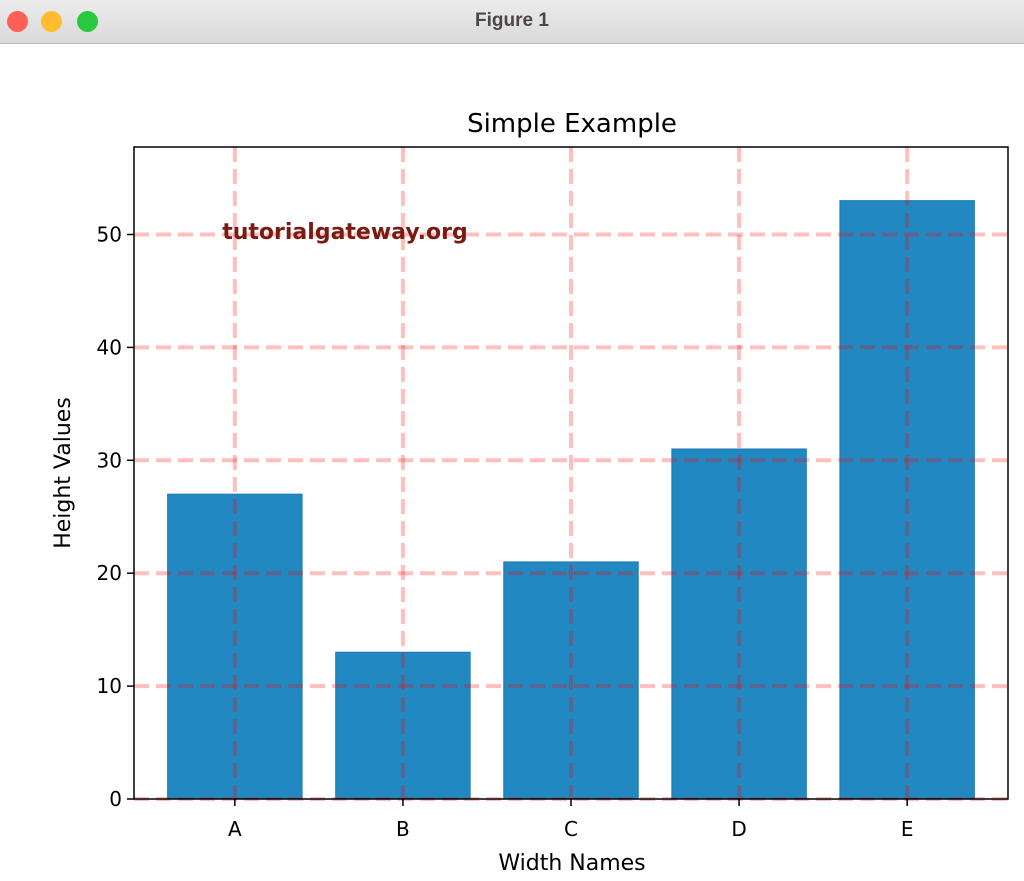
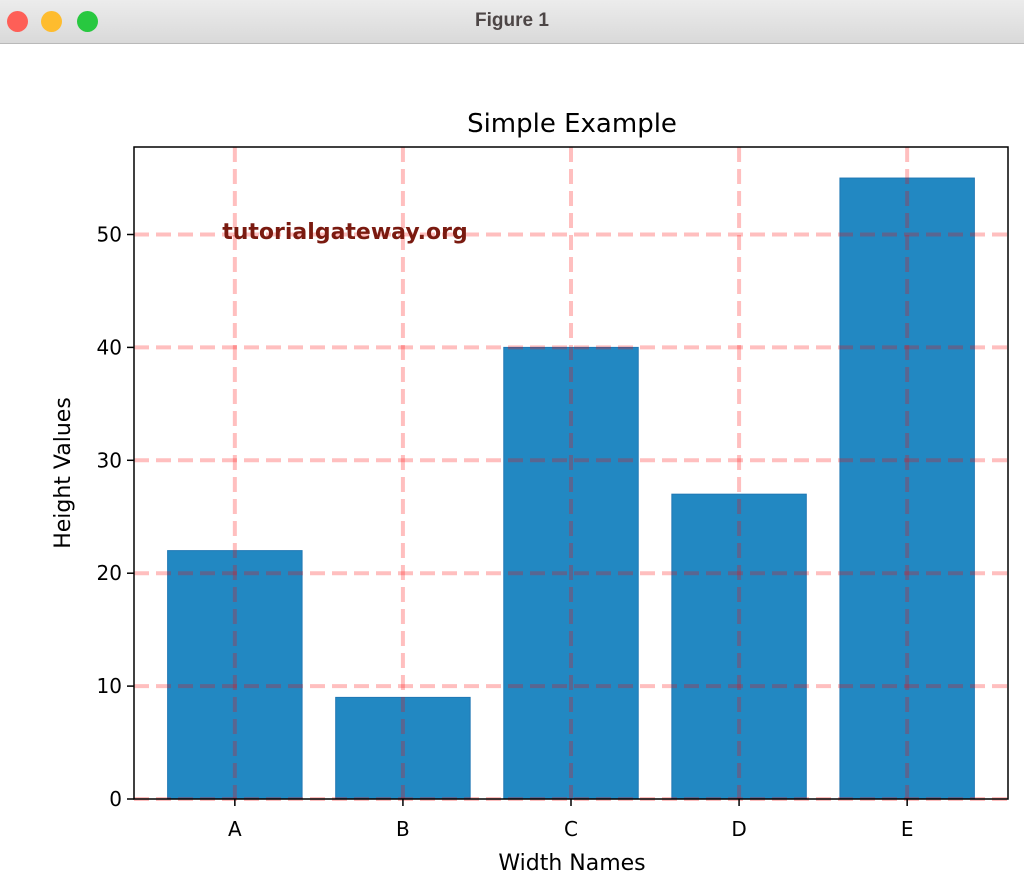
A: 27 -> 22
B: 13 -> 9
C: 21 -> 40
D: 31 -> 27
E: 53 -> 55
